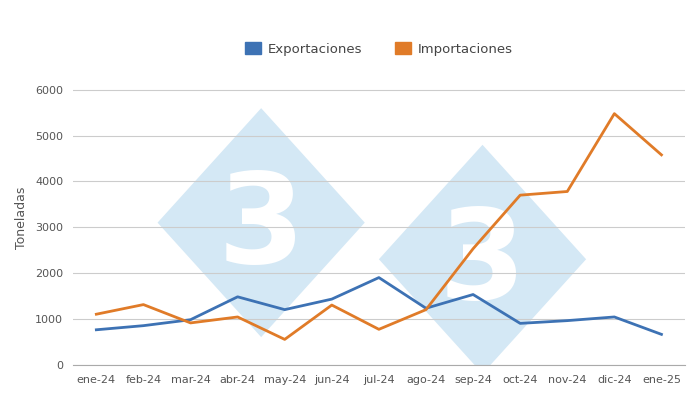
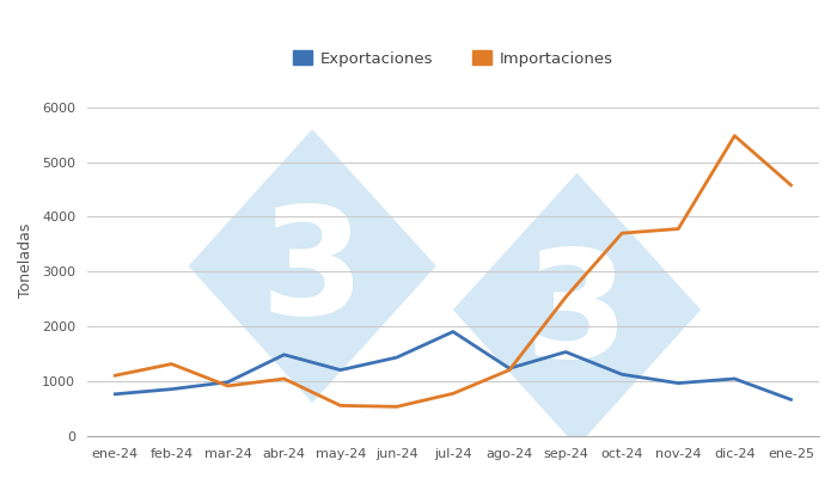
Importaciones/jun-24: 1300 -> 530
Exportaciones/oct-24: 900 -> 1120
